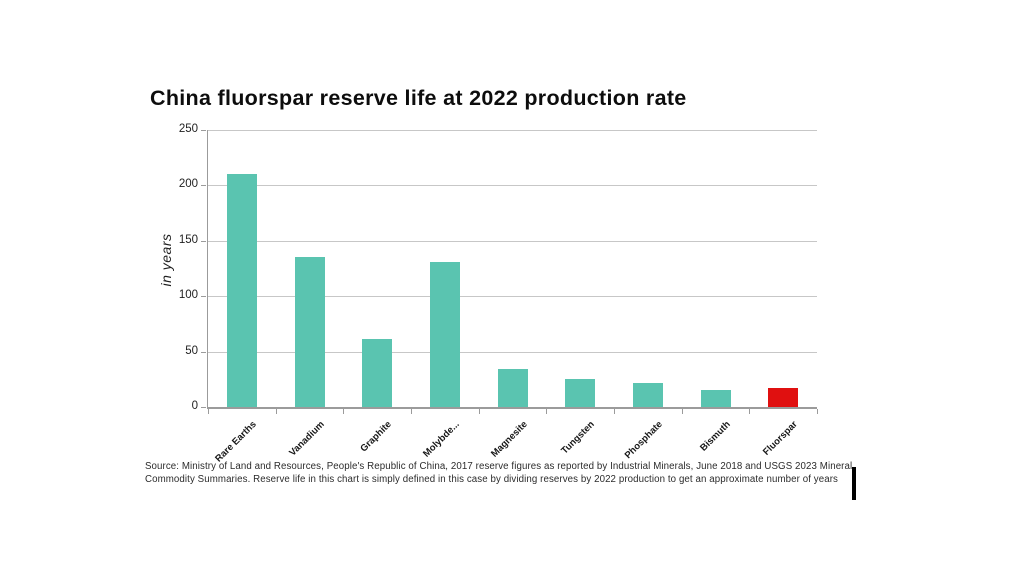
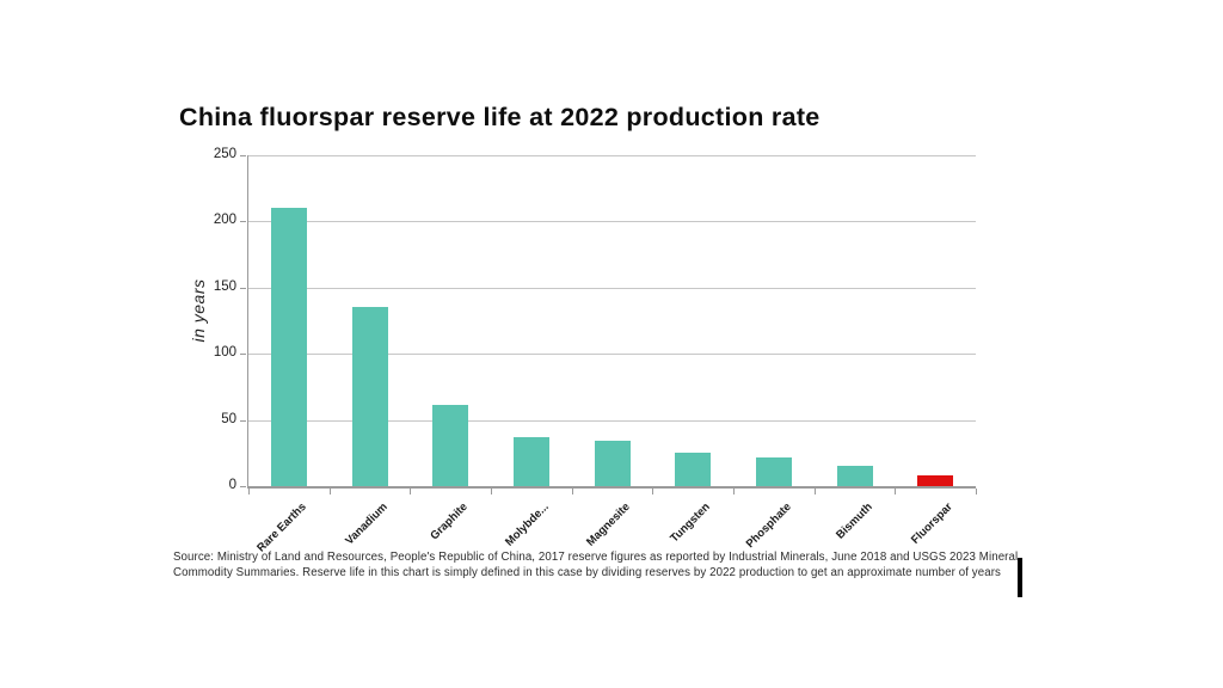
Molybde...: 131 -> 37
Fluorspar: 17 -> 8
